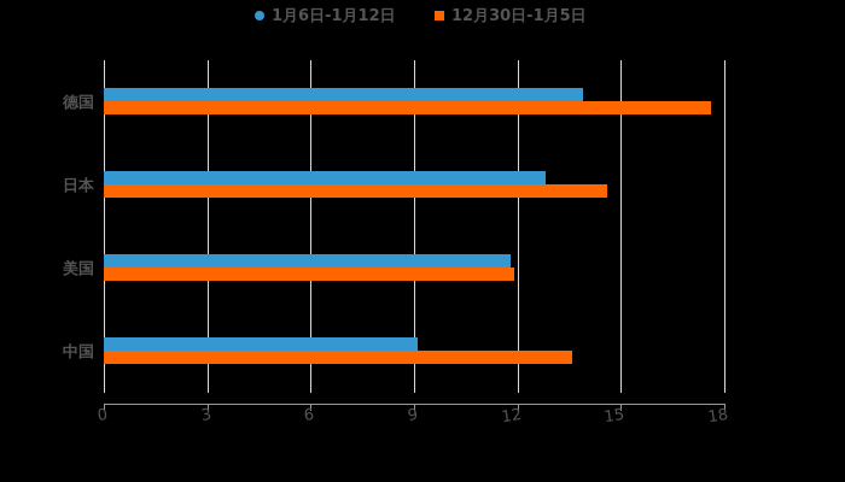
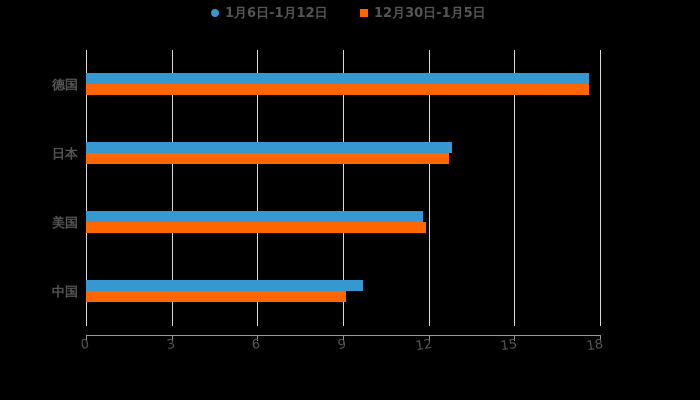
1月6日-1月12日/德国: 13.9 -> 17.6
12月30日-1月5日/日本: 14.6 -> 12.7
1月6日-1月12日/中国: 9.1 -> 9.7
12月30日-1月5日/中国: 13.6 -> 9.1
